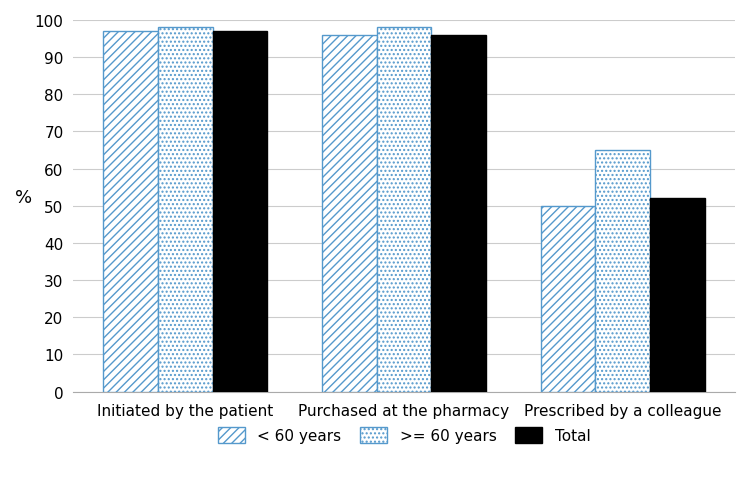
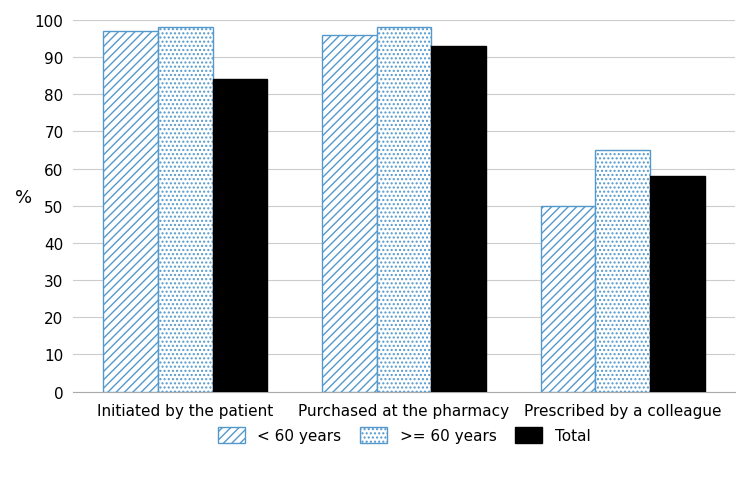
Total/Initiated by the patient: 97 -> 84
Total/Purchased at the pharmacy: 96 -> 93
Total/Prescribed by a colleague: 52 -> 58
